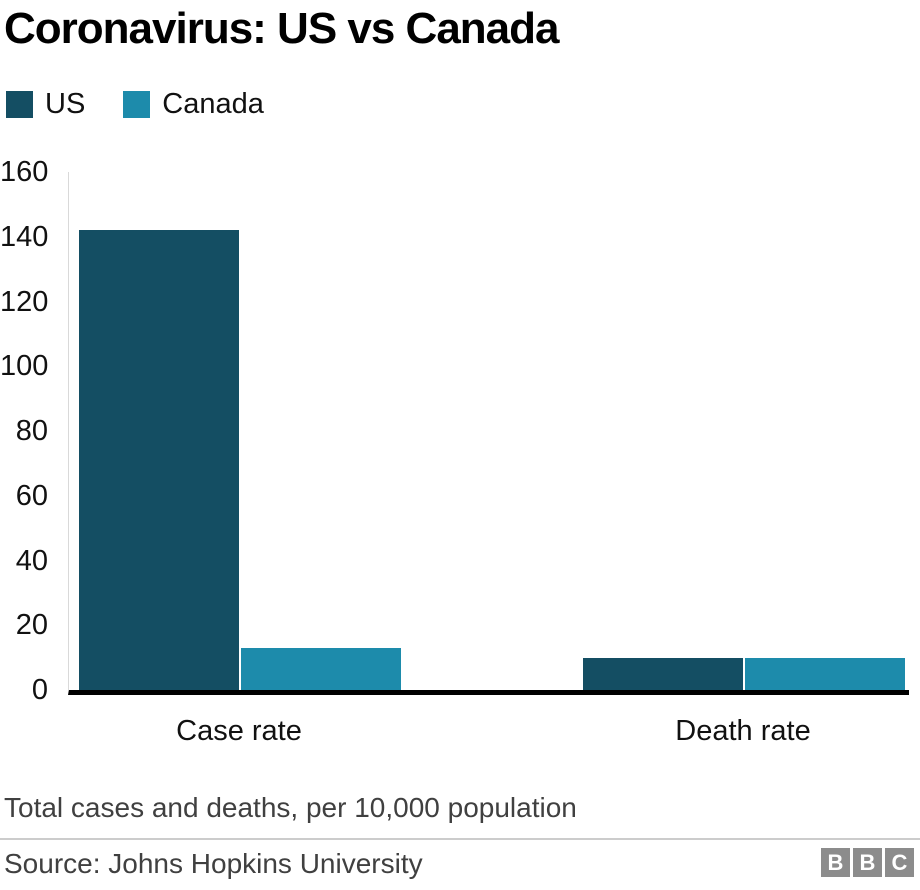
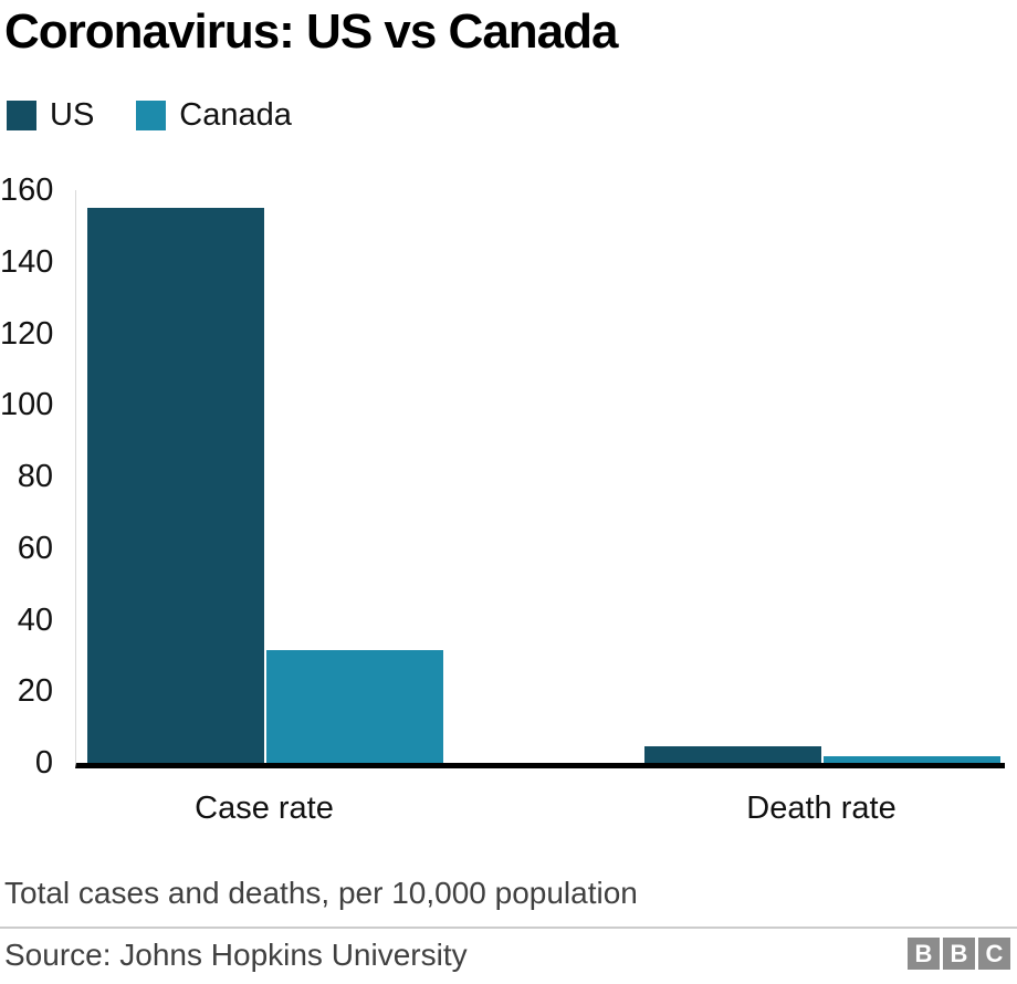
US/Case rate: 142 -> 155
Canada/Case rate: 13 -> 32
US/Death rate: 10 -> 5
Canada/Death rate: 10 -> 2
